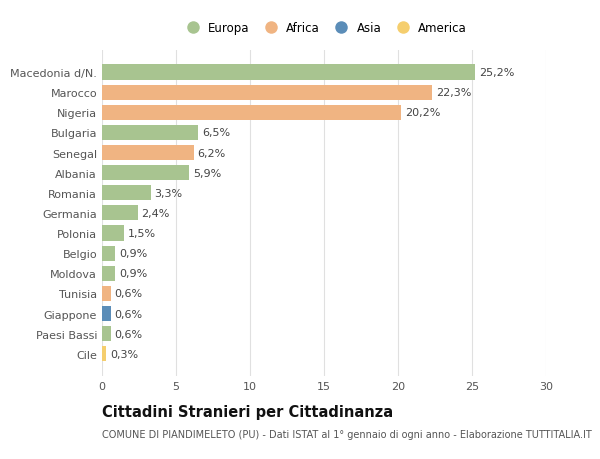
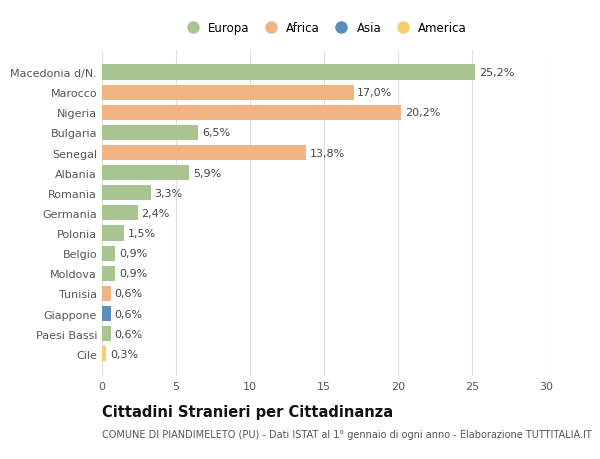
Marocco: 22,3% -> 17,0%
Senegal: 6,2% -> 13,8%
